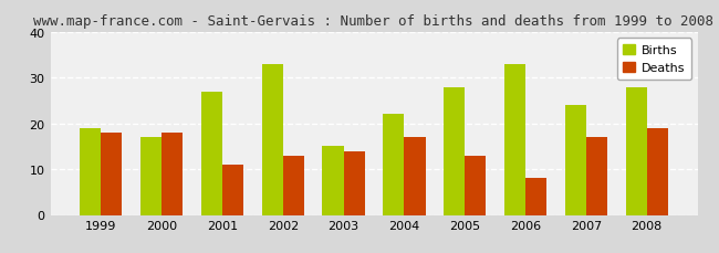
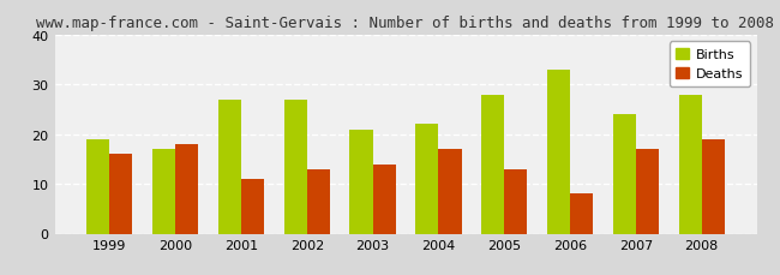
Deaths/1999: 18 -> 16
Births/2002: 33 -> 27
Births/2003: 15 -> 21
